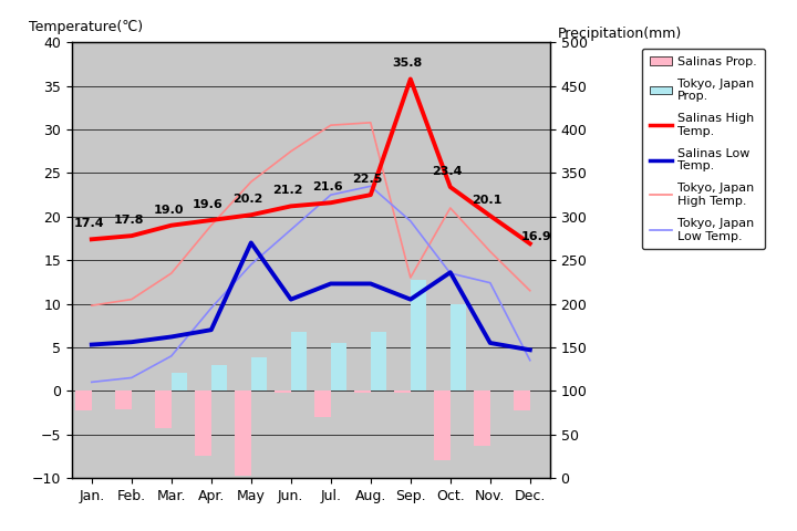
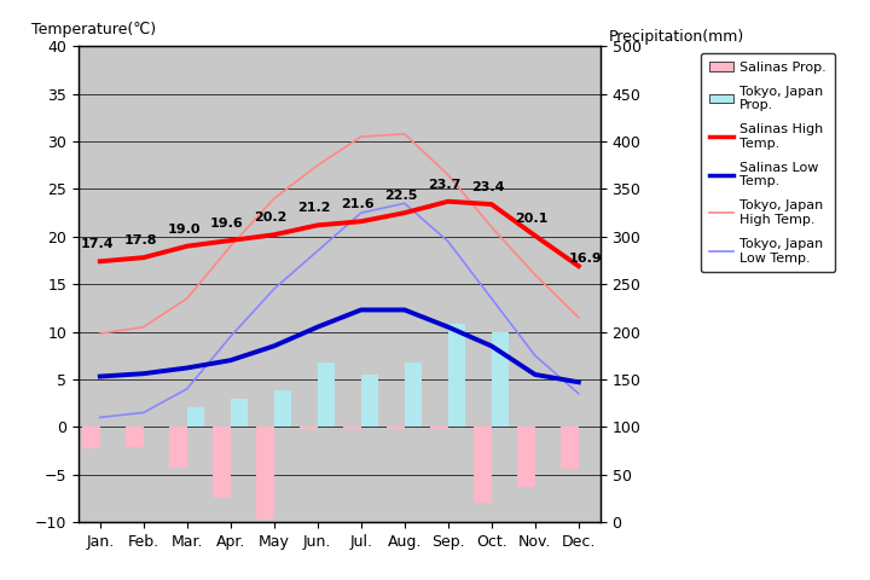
Salinas Low Temp./May: 17.0 -> 8.5
Salinas Prop./Jul.: -3.0 -> -0.2
Salinas High Temp./Sep.: 35.8 -> 23.7
Tokyo, Japan High Temp./Sep.: 13.0 -> 26.5
Tokyo, Japan Prop./Sep.: 12.8 -> 10.8
Salinas Low Temp./Oct.: 13.6 -> 8.5
Tokyo, Japan Low Temp./Nov.: 12.4 -> 7.5
Salinas Prop./Dec.: -2.2 -> -4.4
